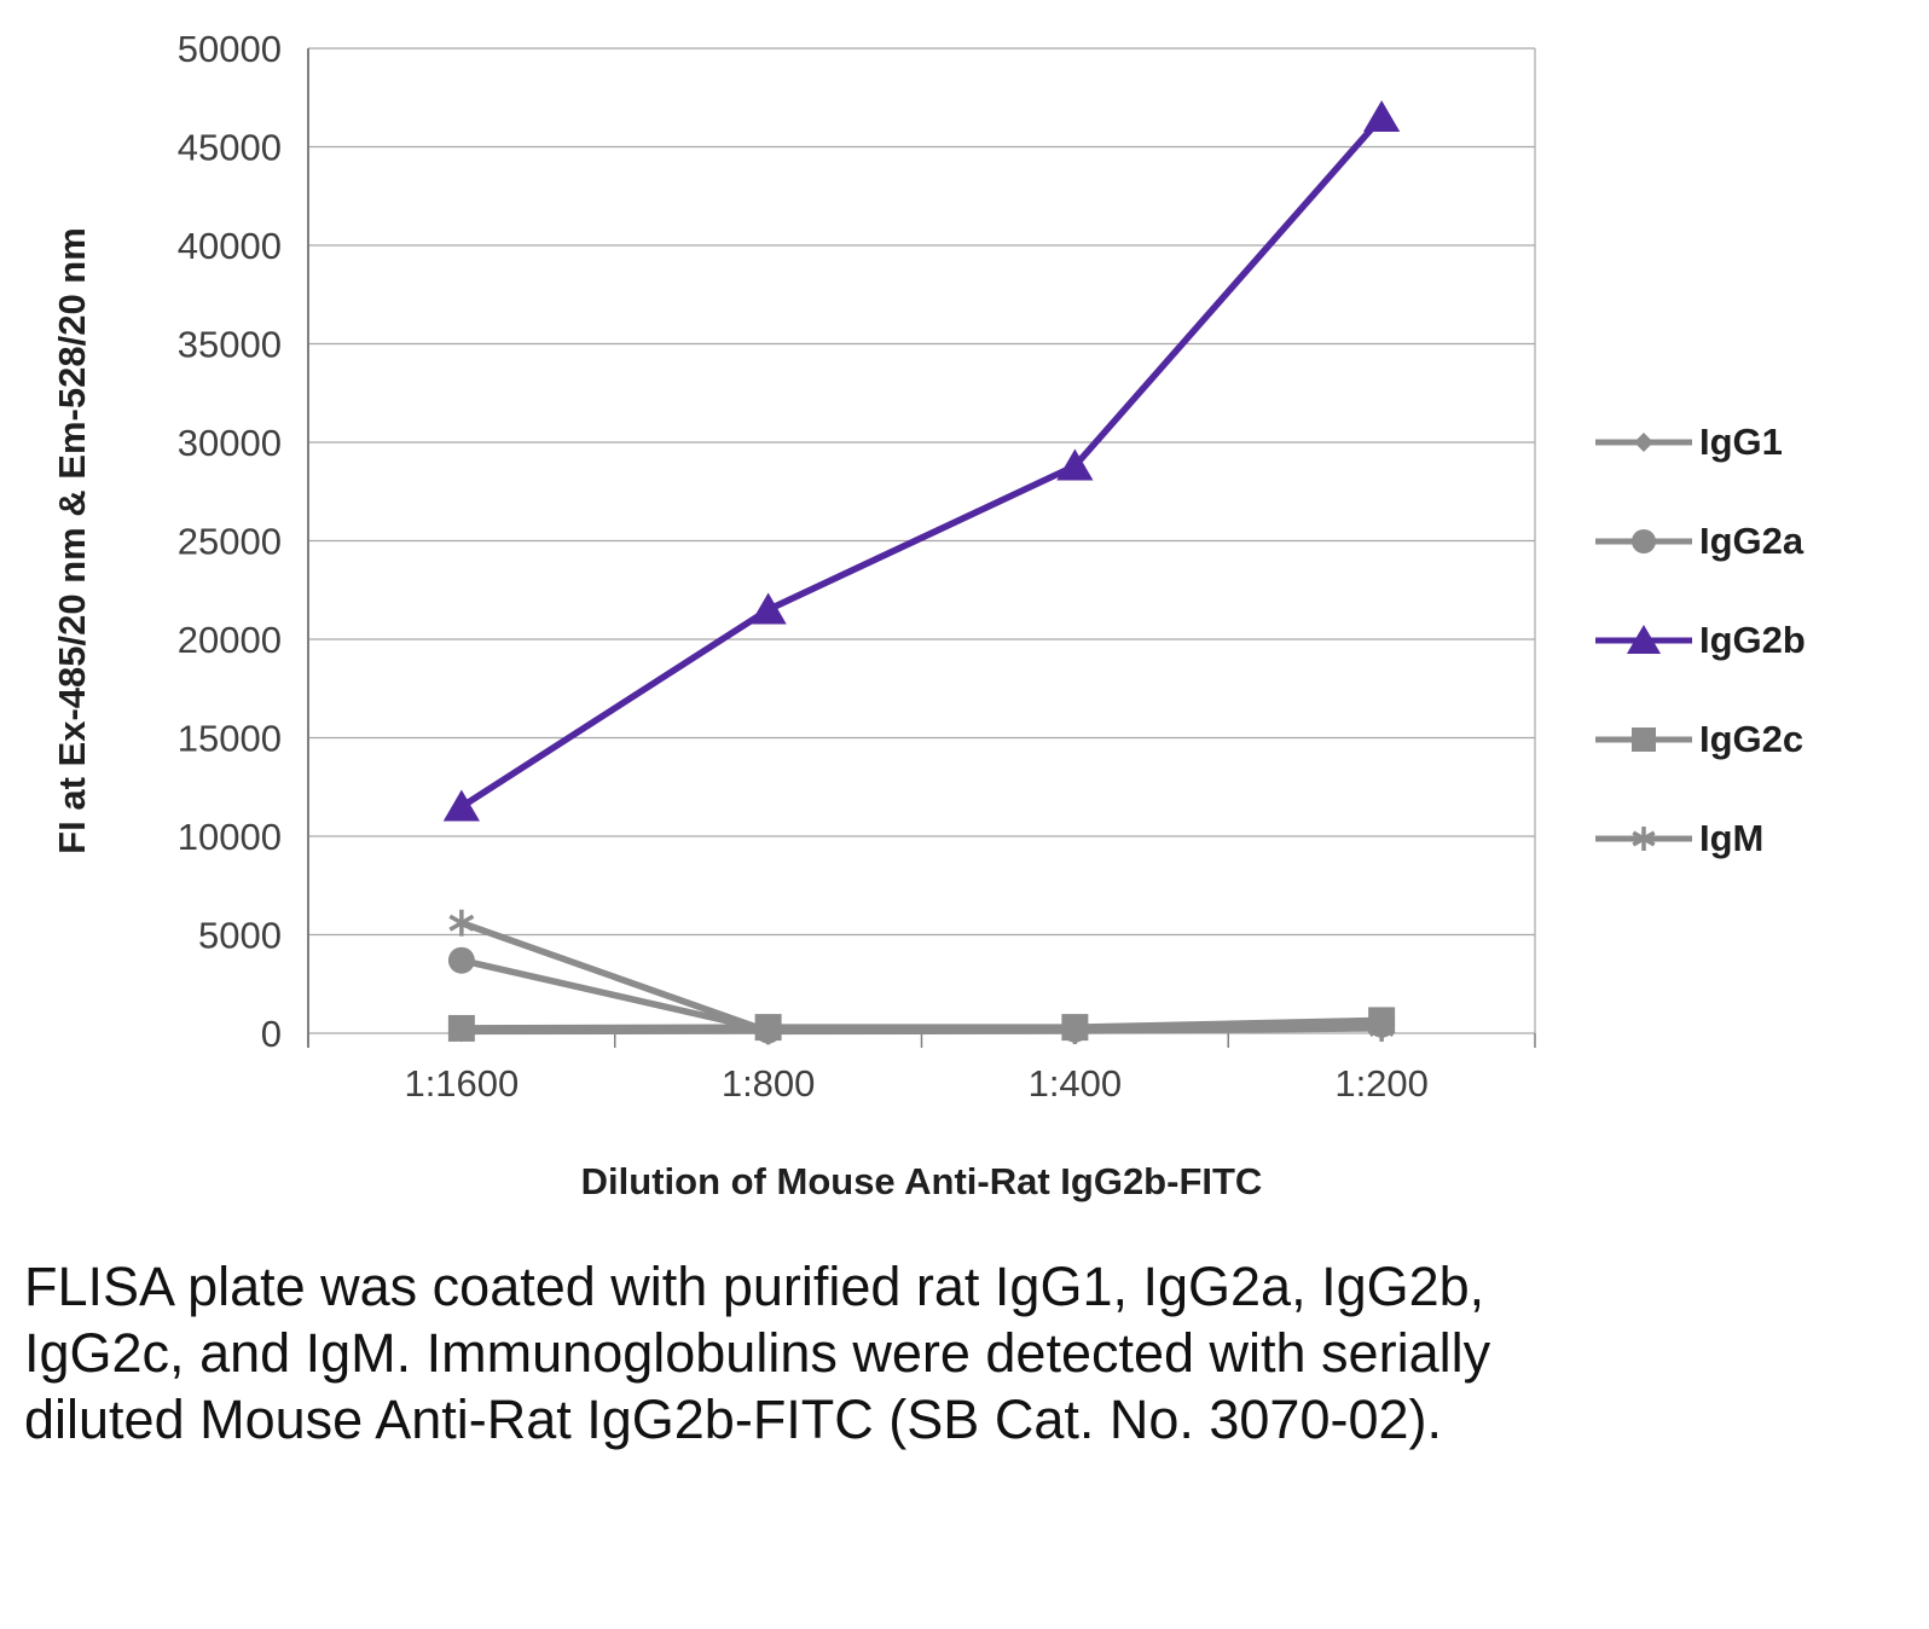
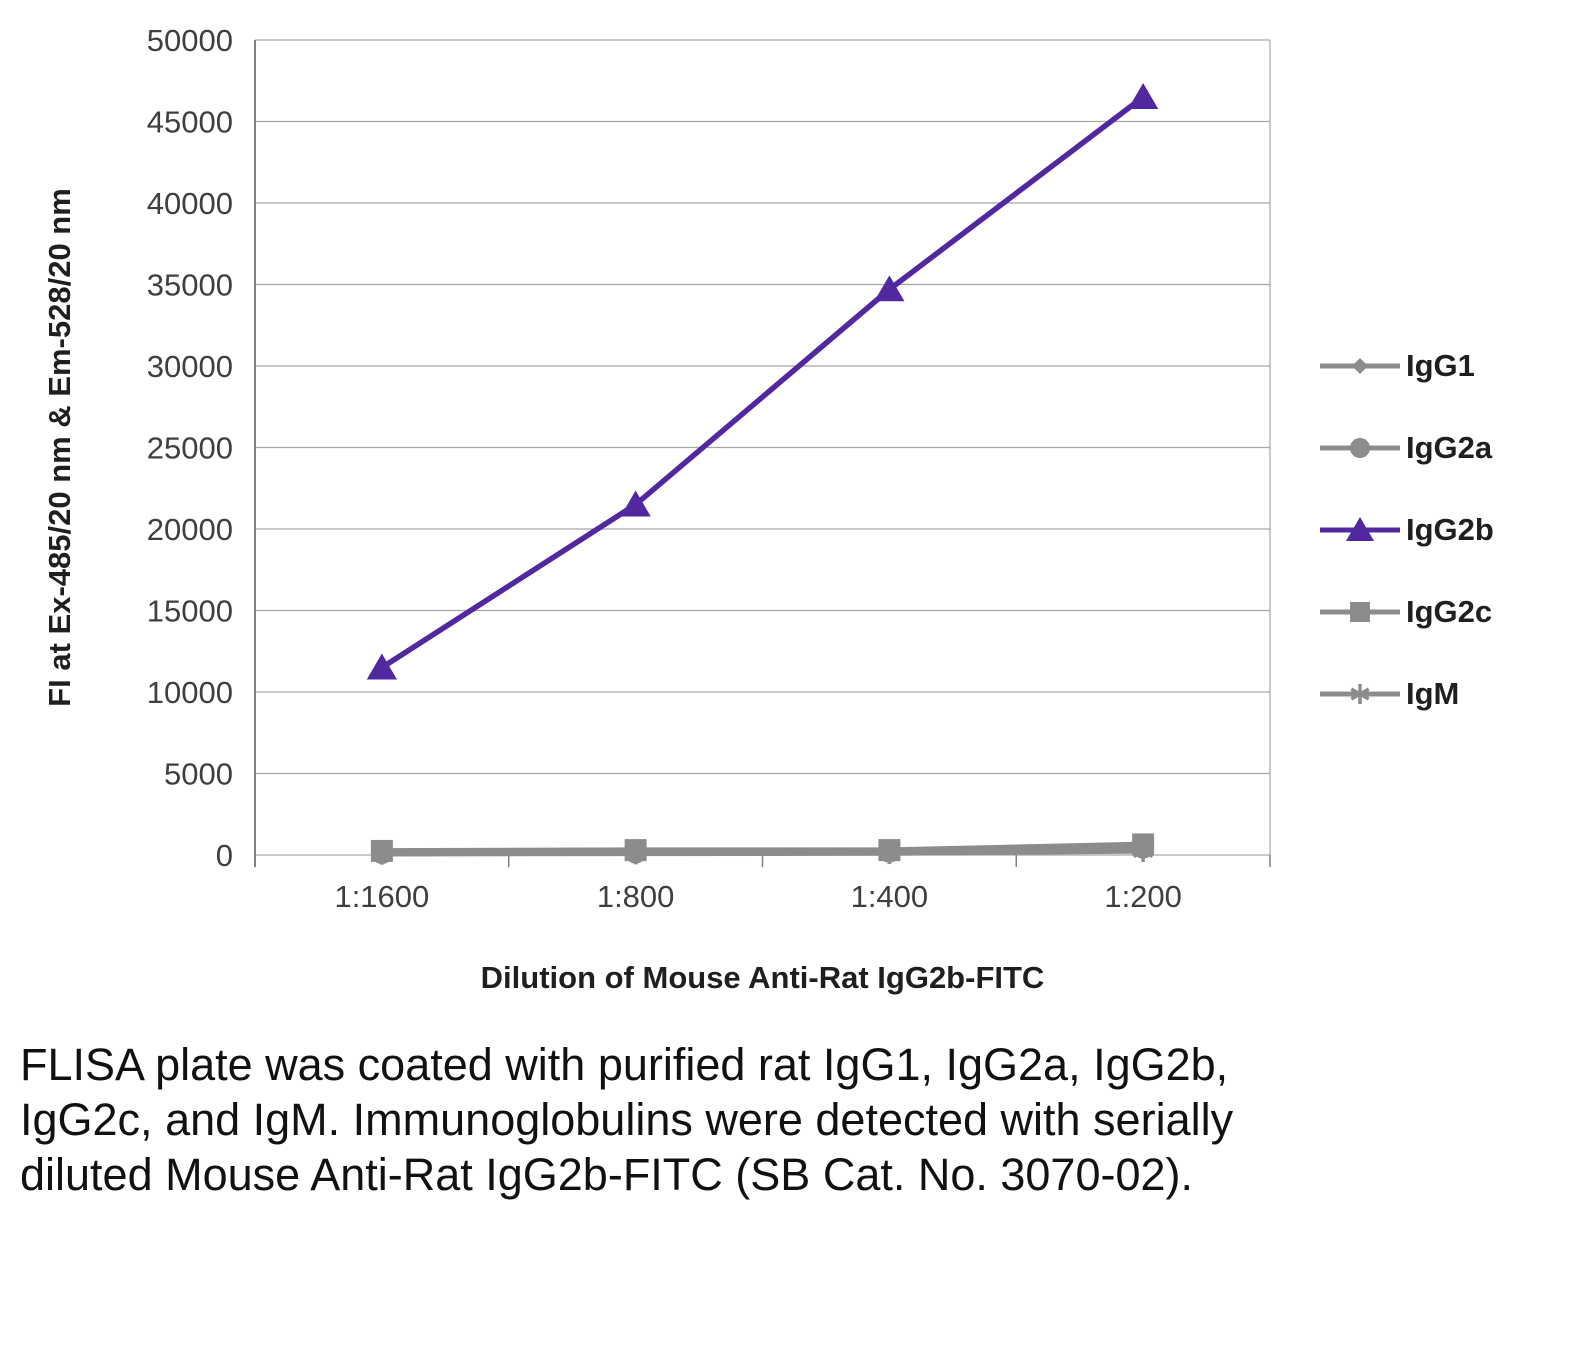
IgG2a/1:1600: 3700 -> 100
IgM/1:1600: 5600 -> 100
IgG2b/1:400: 28800 -> 34700
